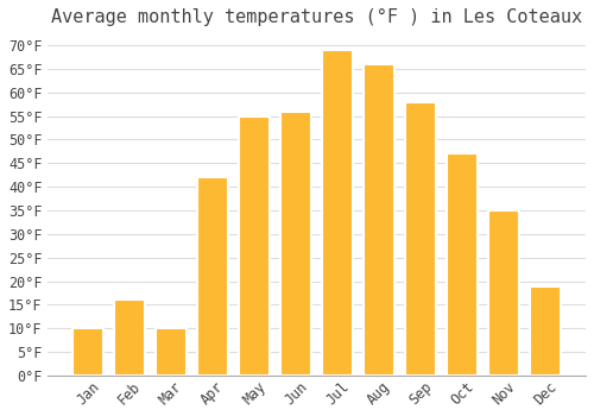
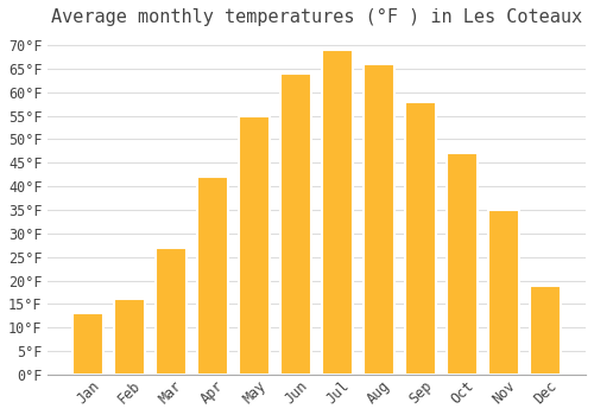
Jan: 10°F -> 13°F
Mar: 10°F -> 27°F
Jun: 56°F -> 64°F
